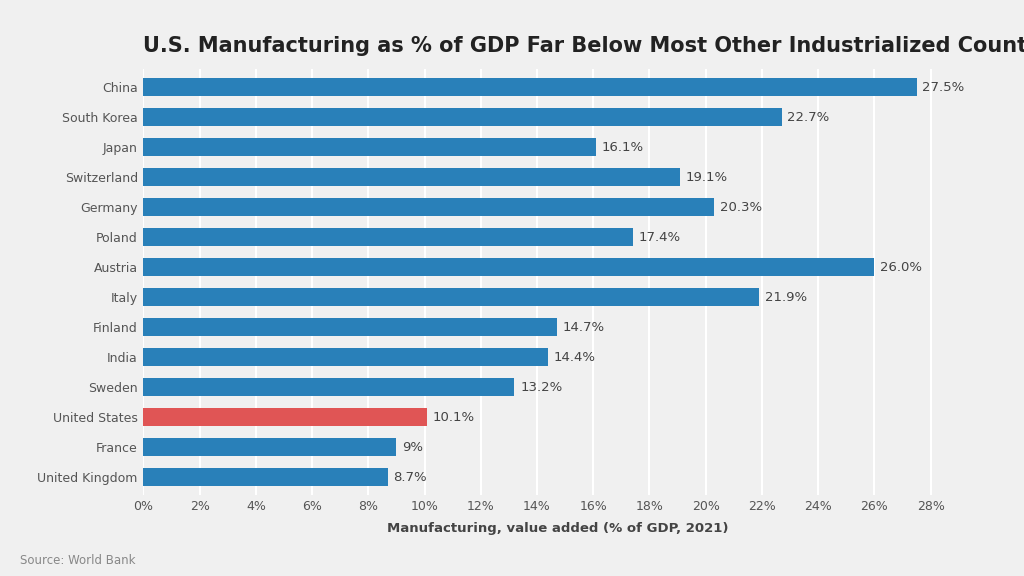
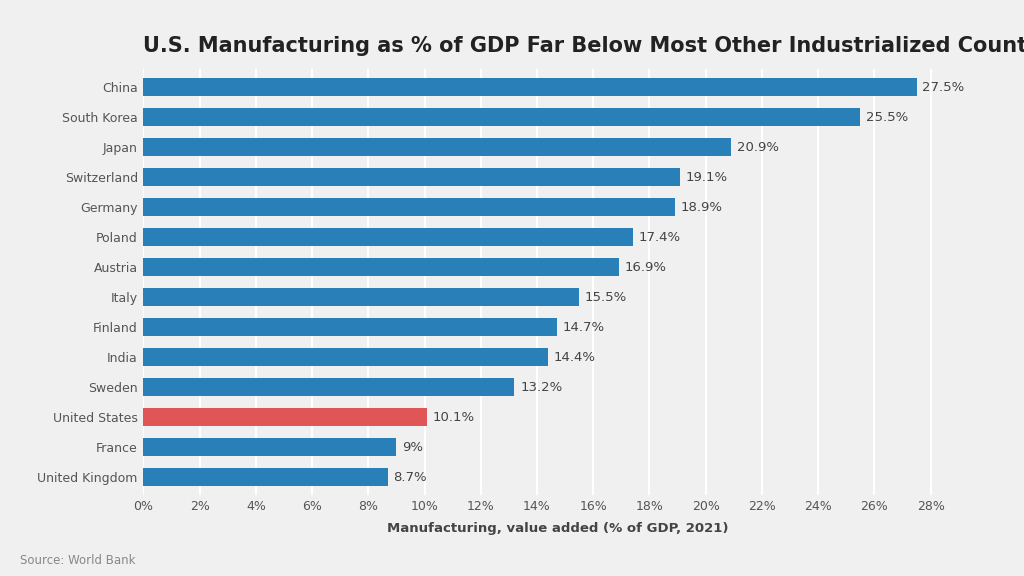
South Korea: 22.7% -> 25.5%
Japan: 16.1% -> 20.9%
Germany: 20.3% -> 18.9%
Austria: 26.0% -> 16.9%
Italy: 21.9% -> 15.5%
